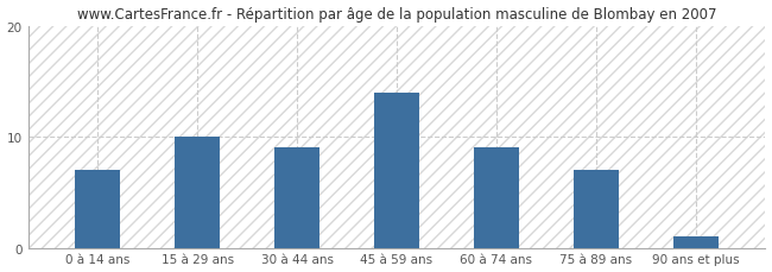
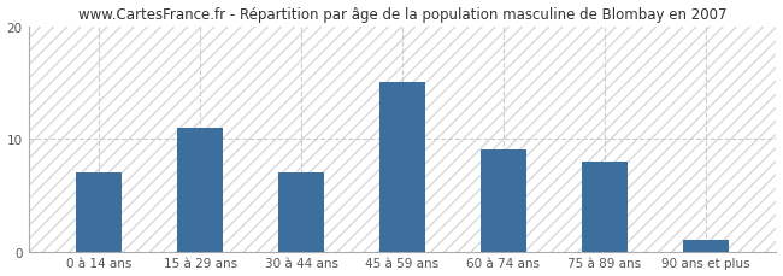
15 à 29 ans: 10 -> 11
30 à 44 ans: 9 -> 7
45 à 59 ans: 14 -> 15
75 à 89 ans: 7 -> 8
